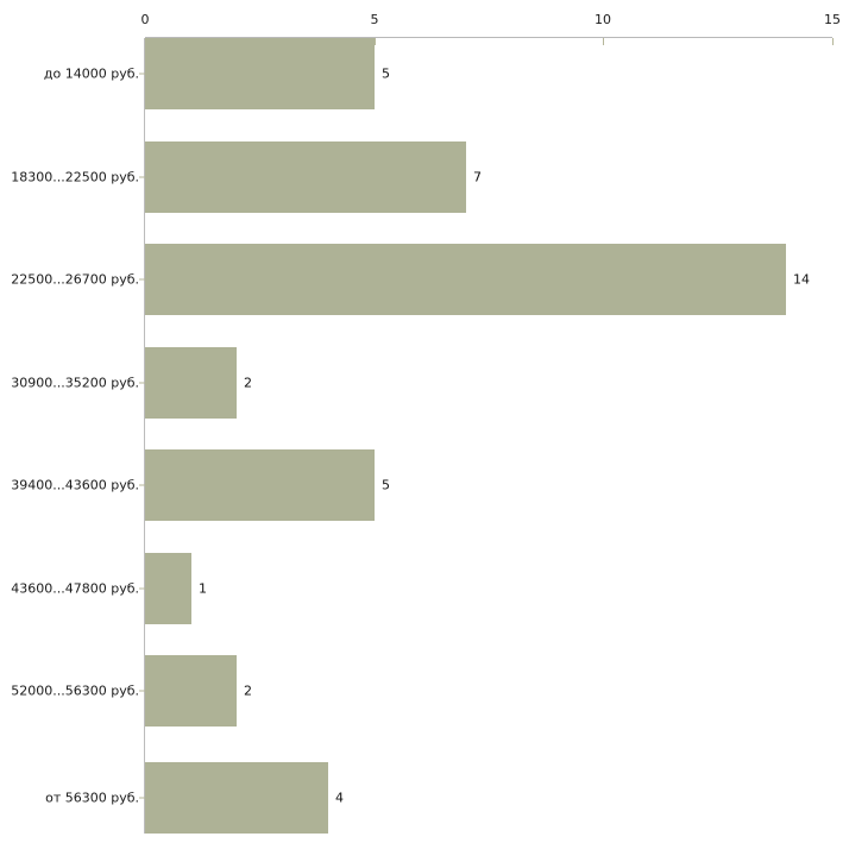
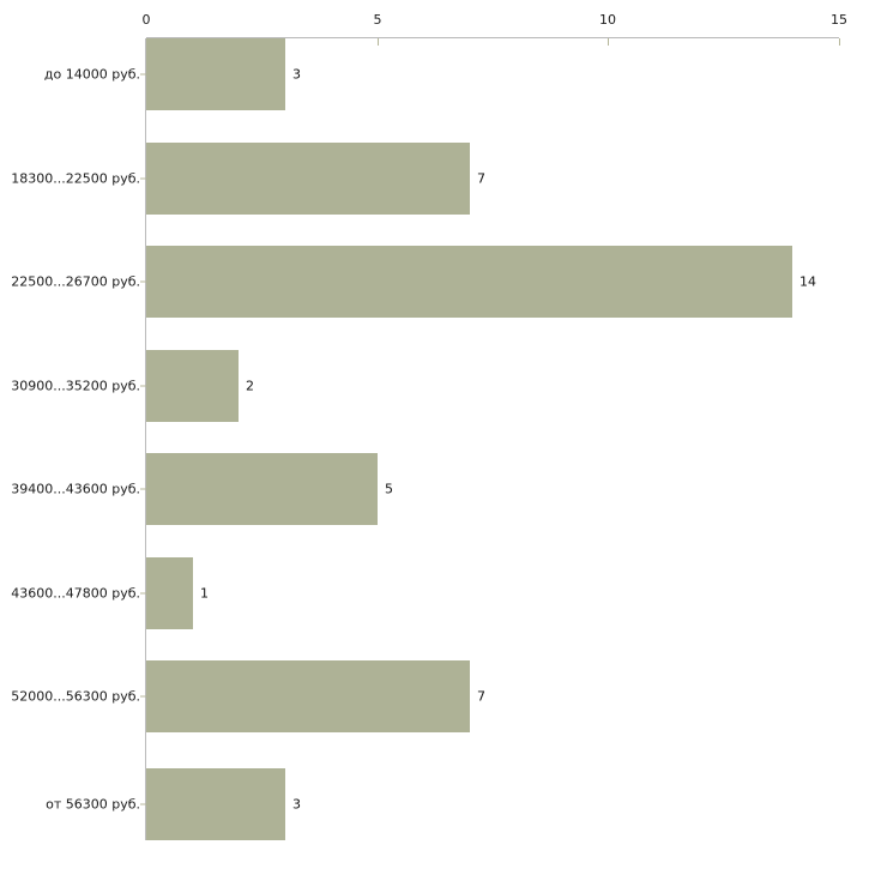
до 14000 руб.: 5 -> 3
52000...56300 руб.: 2 -> 7
от 56300 руб.: 4 -> 3
